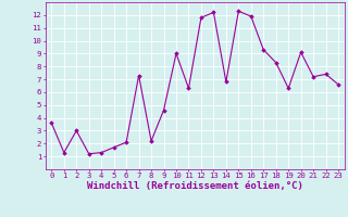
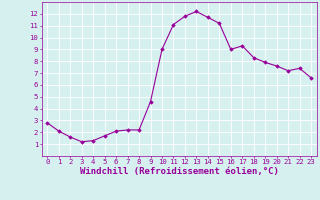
0: 3.6 -> 2.8
1: 1.3 -> 2.1
2: 3.0 -> 1.6
7: 7.3 -> 2.2
11: 6.3 -> 11.1
14: 6.8 -> 11.7
15: 12.3 -> 11.2
16: 11.9 -> 9.0
19: 6.3 -> 7.9
20: 9.1 -> 7.6
